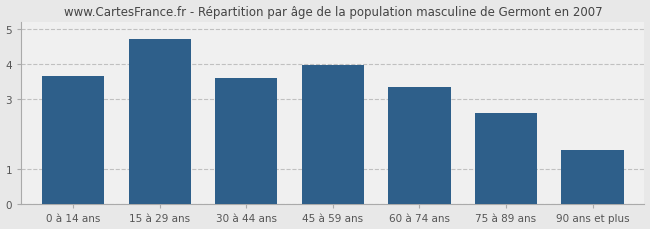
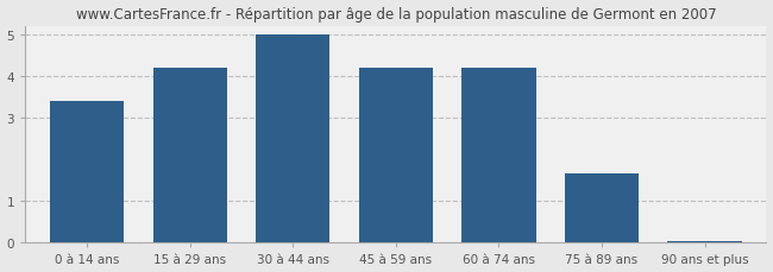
0 à 14 ans: 3.65 -> 3.40
15 à 29 ans: 4.70 -> 4.20
30 à 44 ans: 3.60 -> 5.00
45 à 59 ans: 3.95 -> 4.20
60 à 74 ans: 3.35 -> 4.20
75 à 89 ans: 2.60 -> 1.65
90 ans et plus: 1.55 -> 0.05
